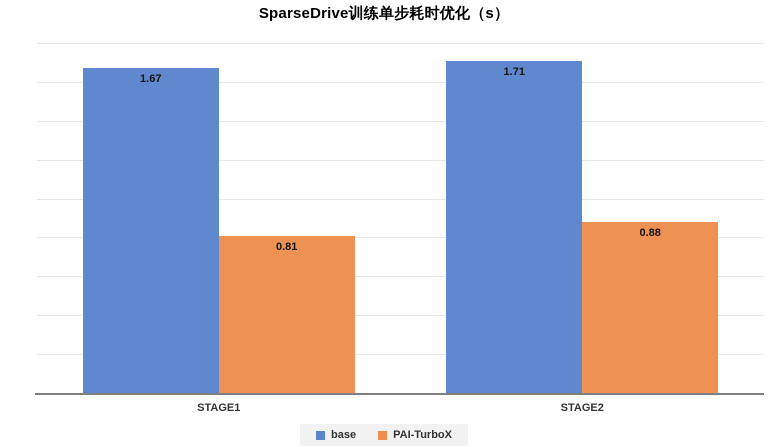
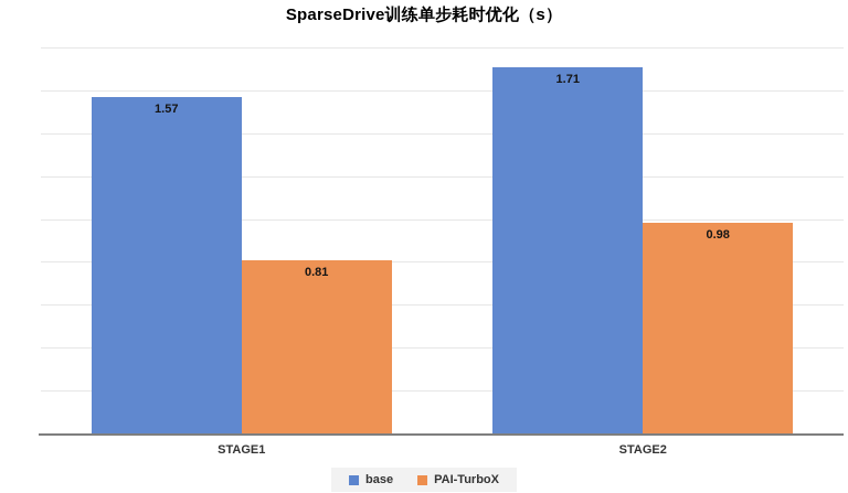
base/STAGE1: 1.67 -> 1.57
PAI-TurboX/STAGE2: 0.88 -> 0.98
